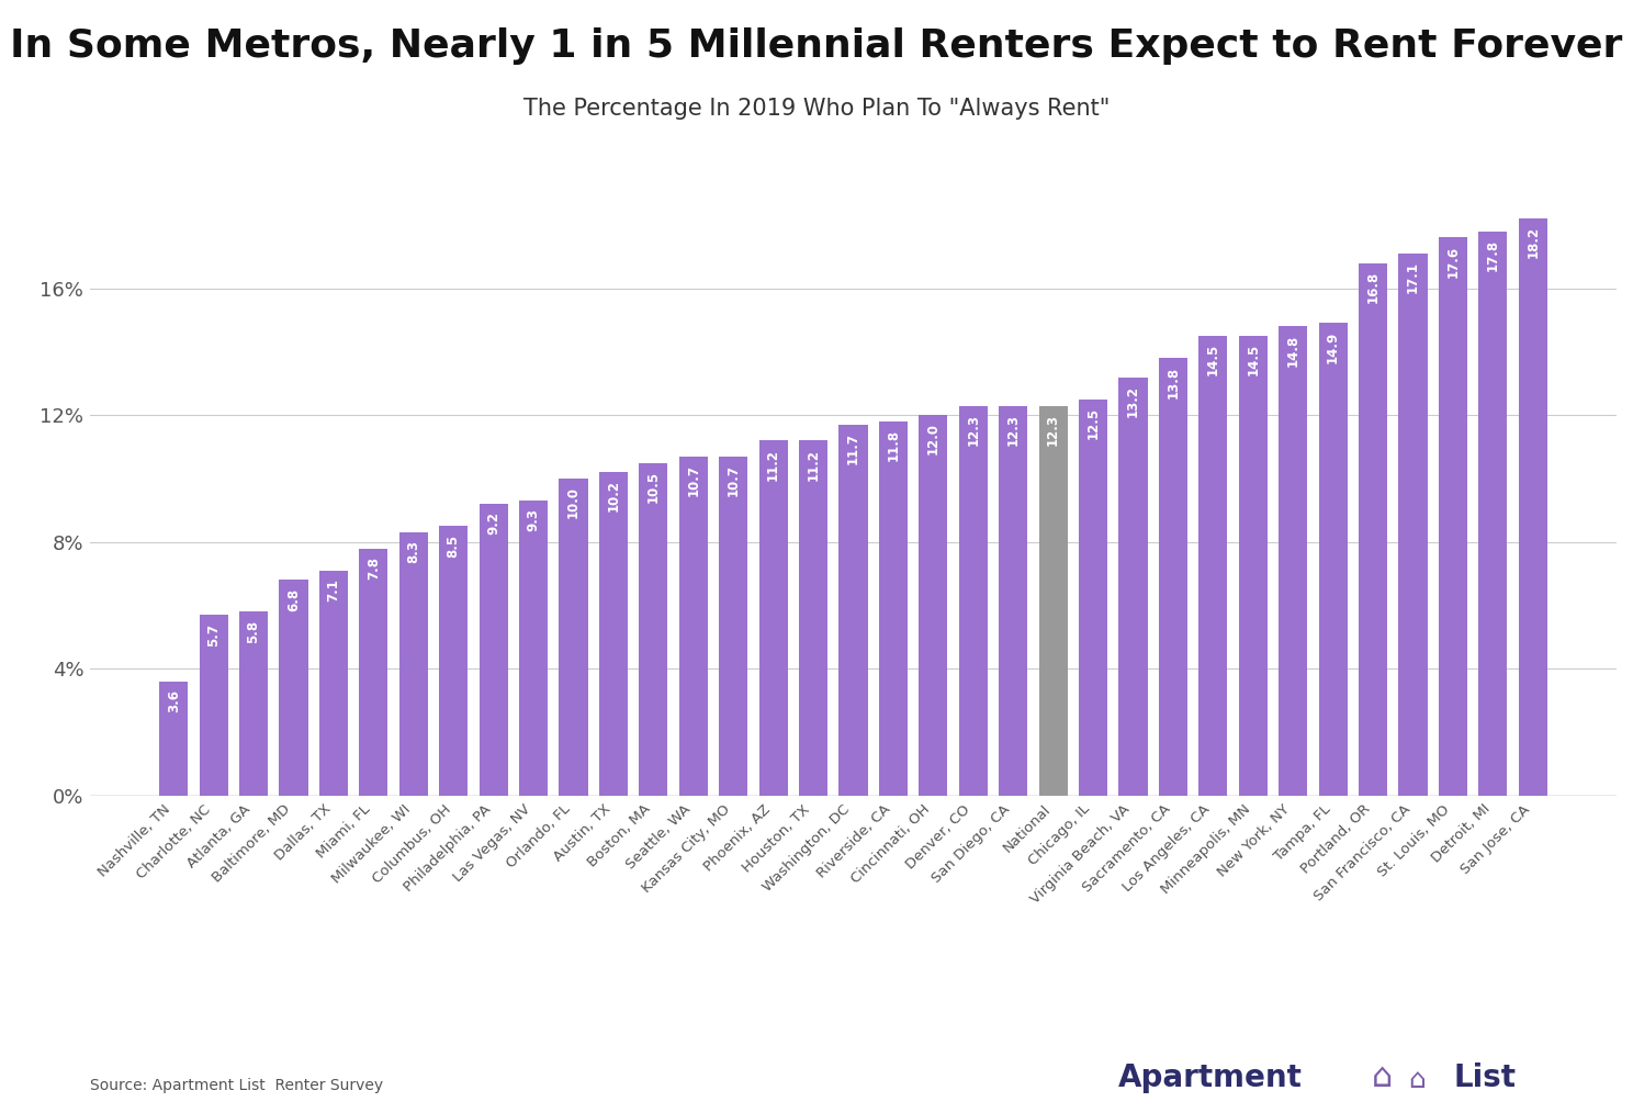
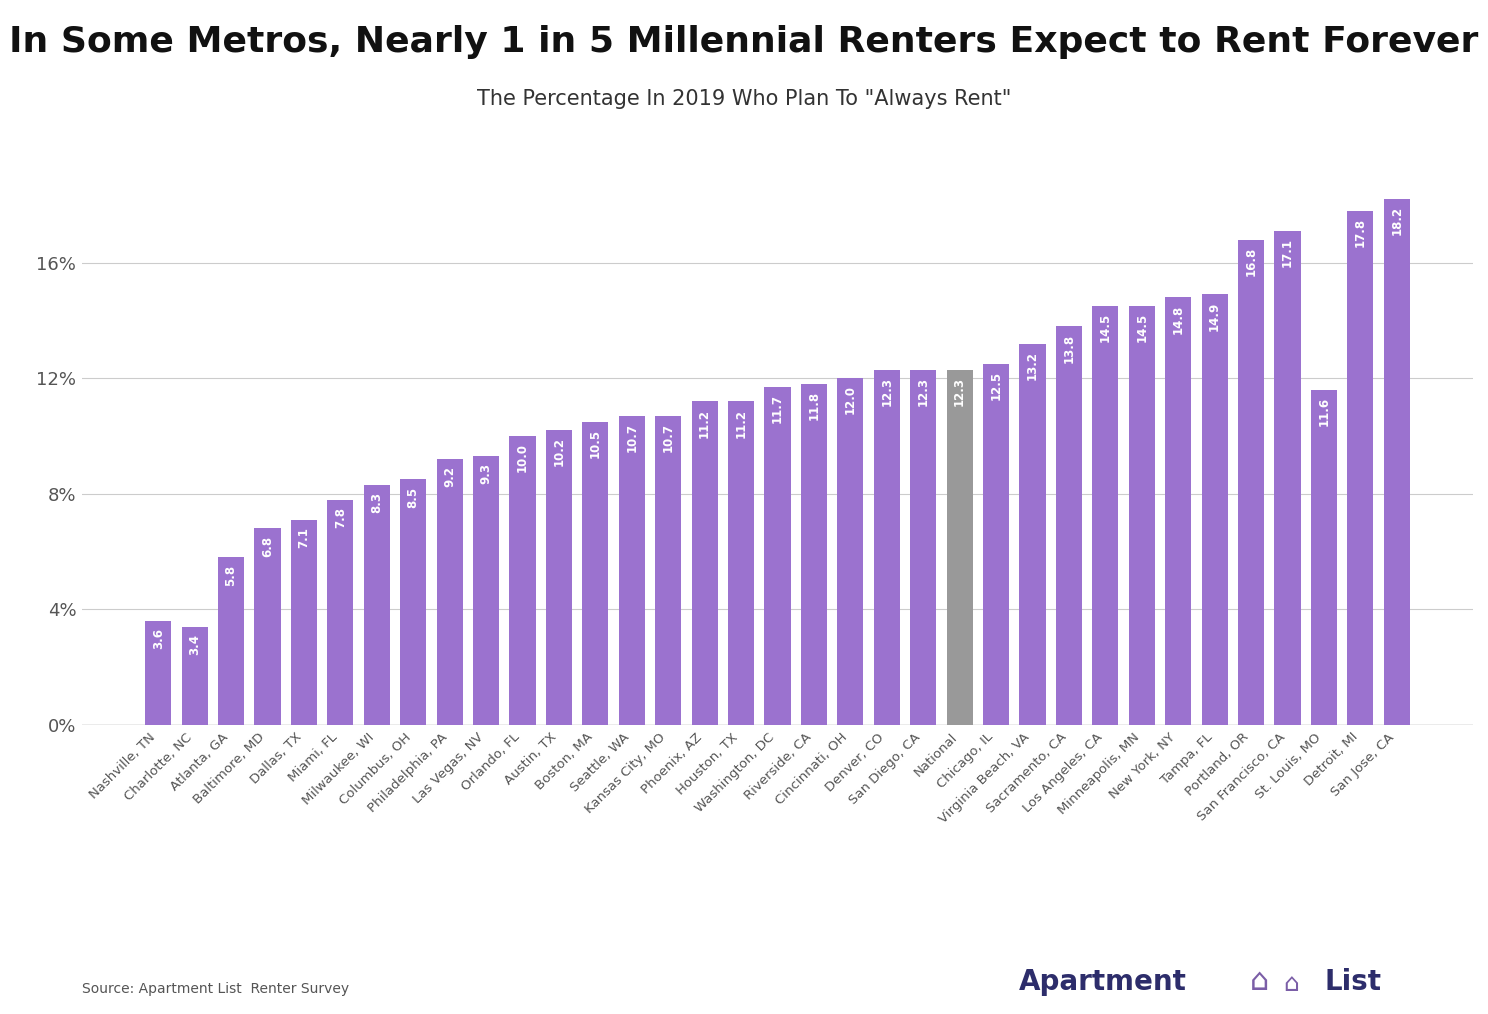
Charlotte, NC: 5.7 -> 3.4
St. Louis, MO: 17.6 -> 11.6
